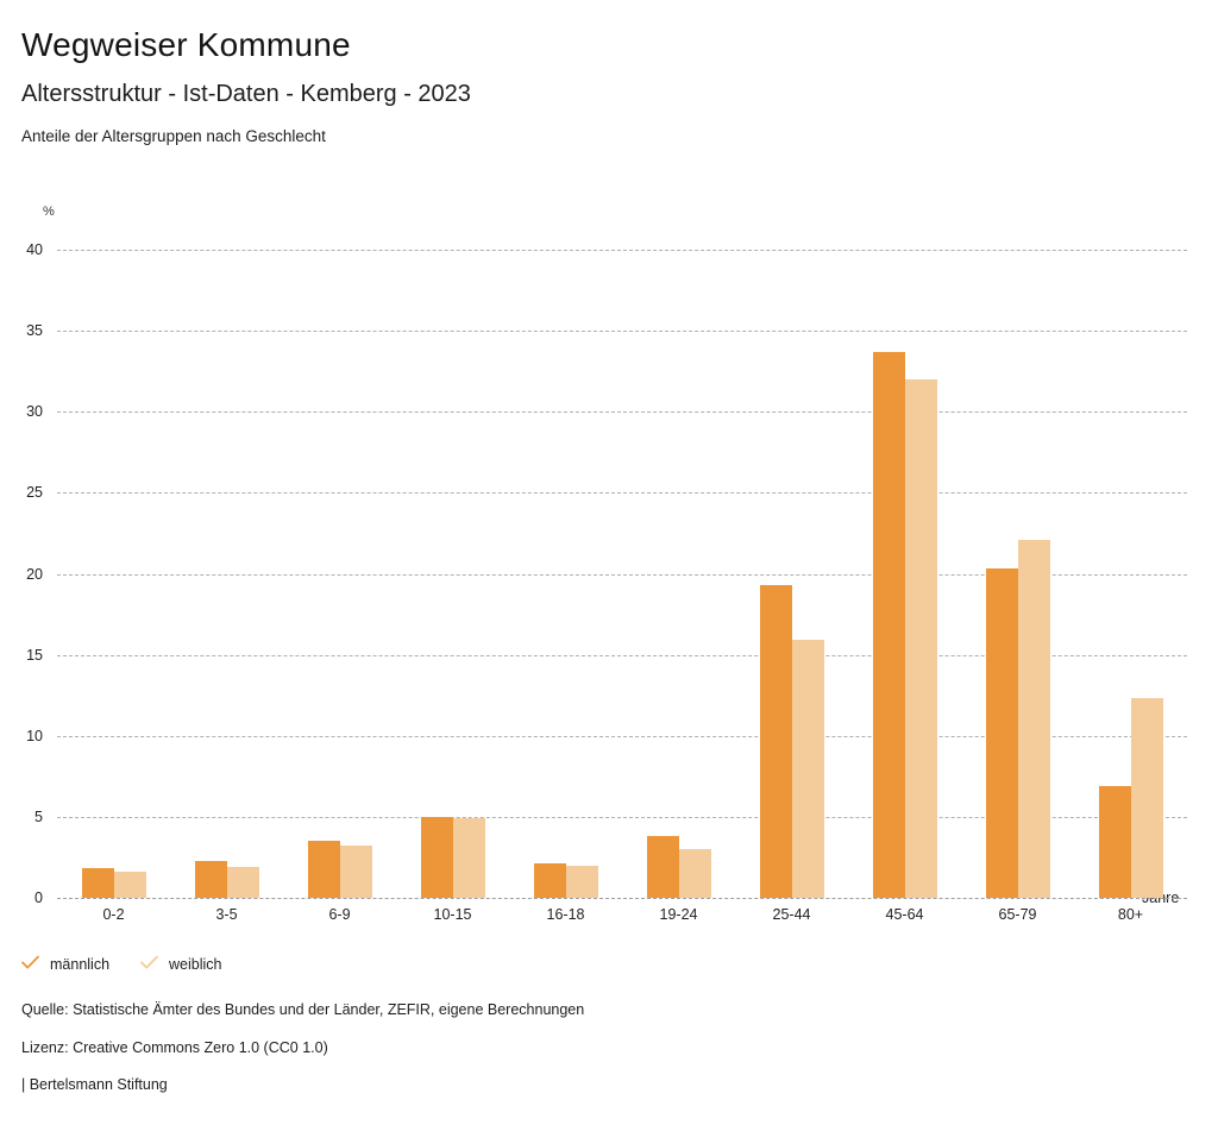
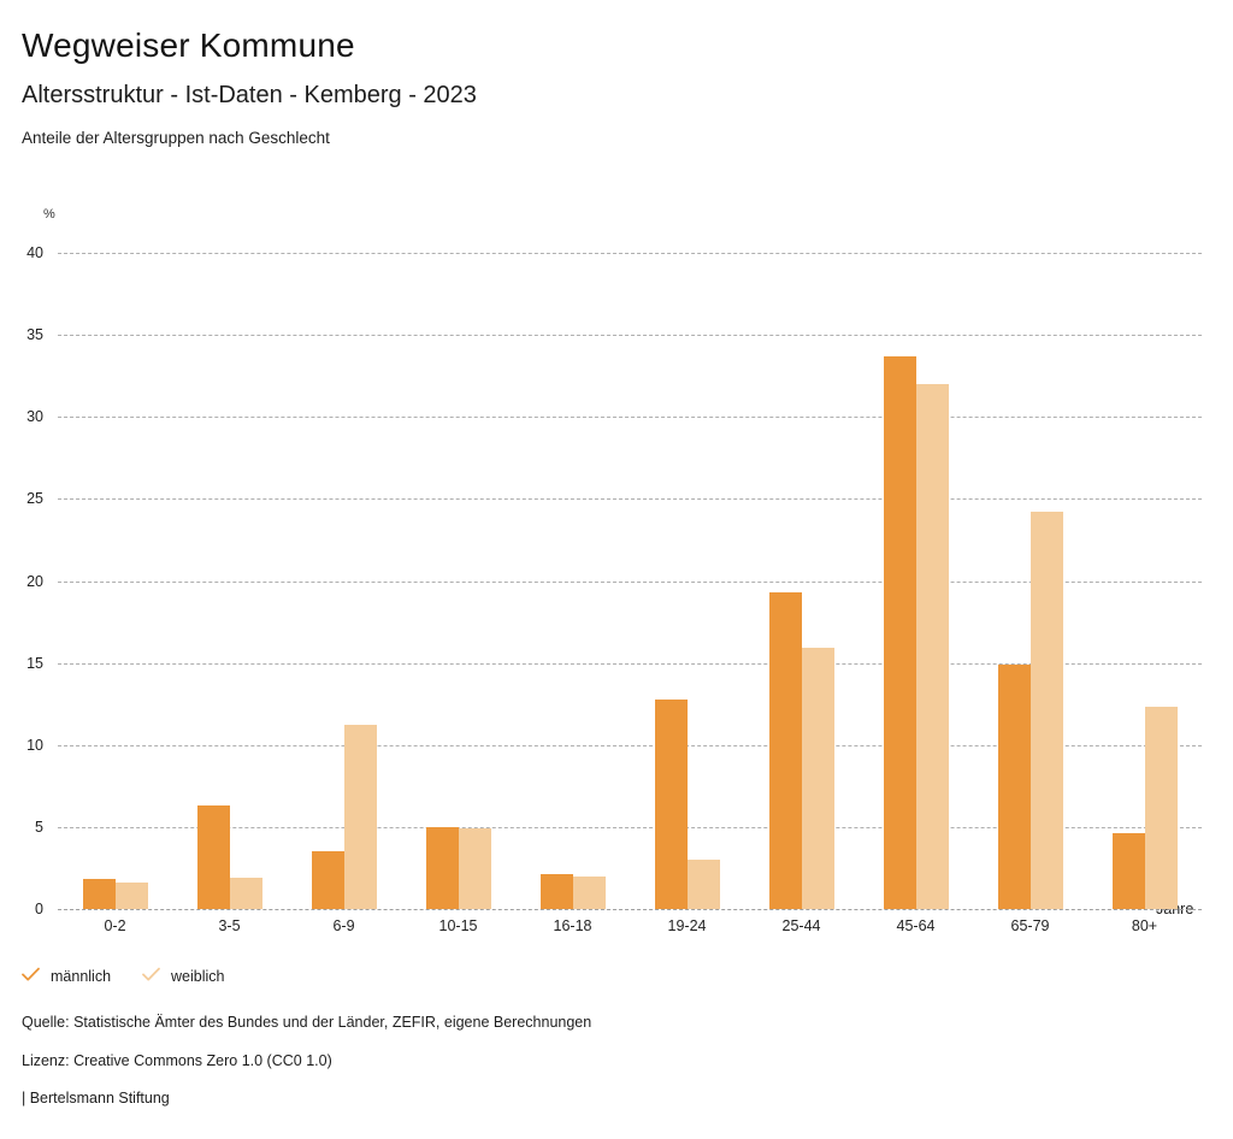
männlich/3-5: 2.3 -> 6.3
weiblich/6-9: 3.2 -> 11.2
männlich/19-24: 3.8 -> 12.8
männlich/65-79: 20.3 -> 14.9
weiblich/65-79: 22.1 -> 24.2
männlich/80+: 6.9 -> 4.6
